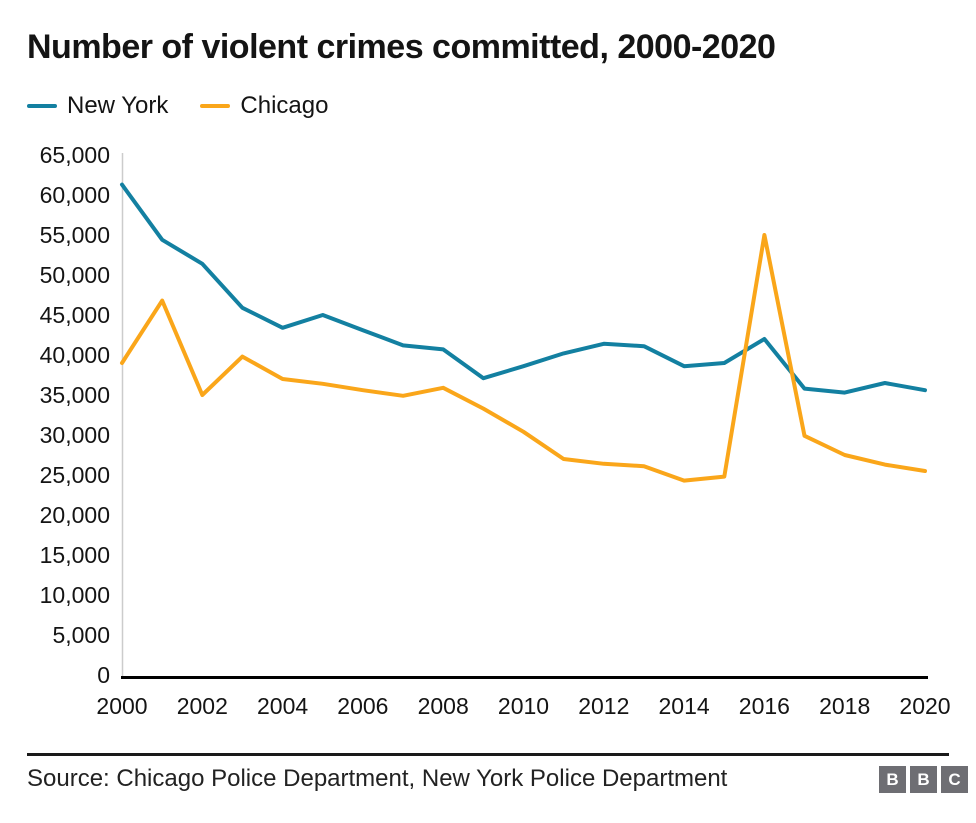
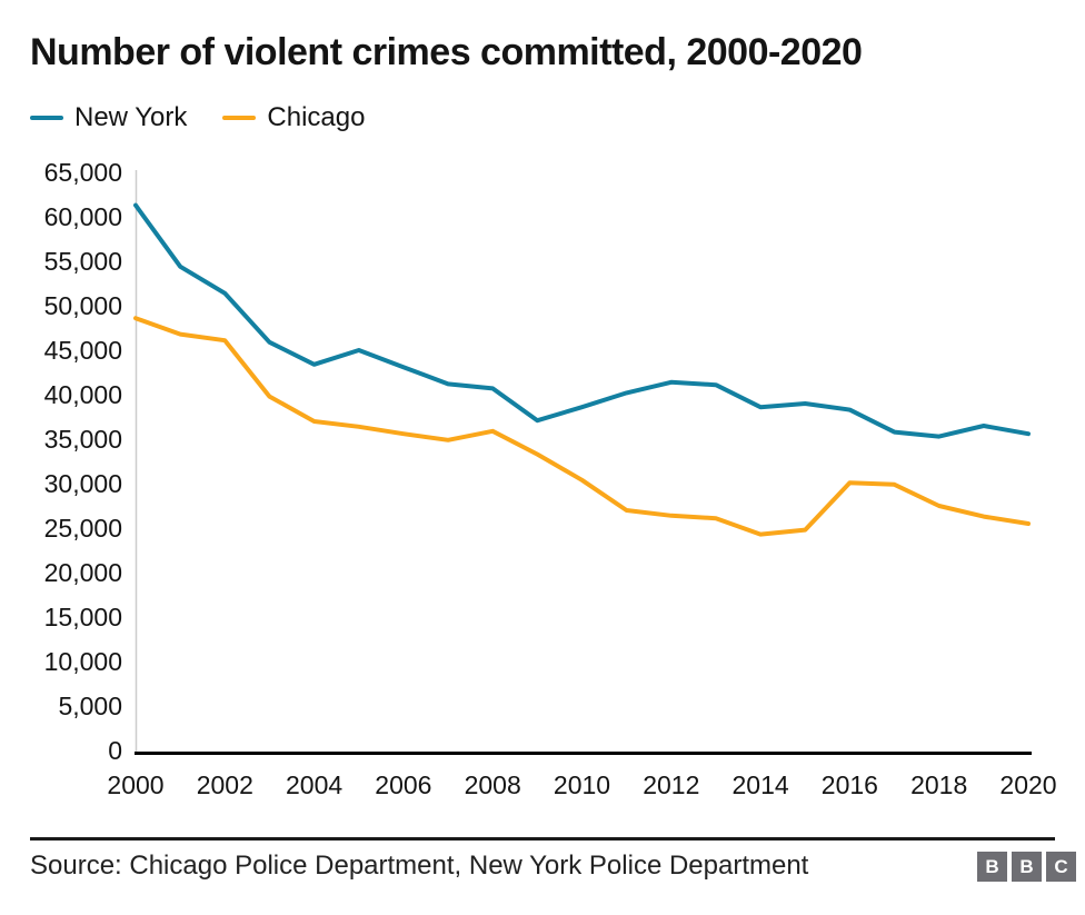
Chicago/2000: 39000 -> 49000
Chicago/2002: 35000 -> 46000
New York/2016: 42000 -> 38000
Chicago/2016: 55000 -> 30000
